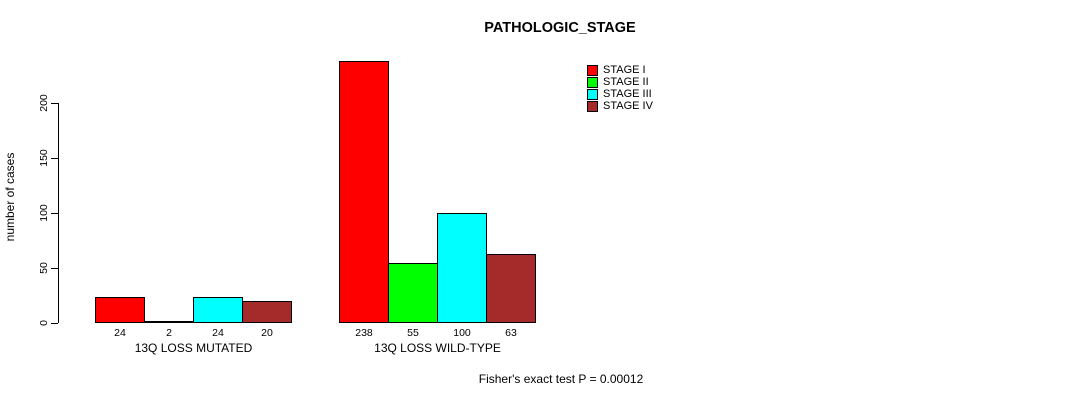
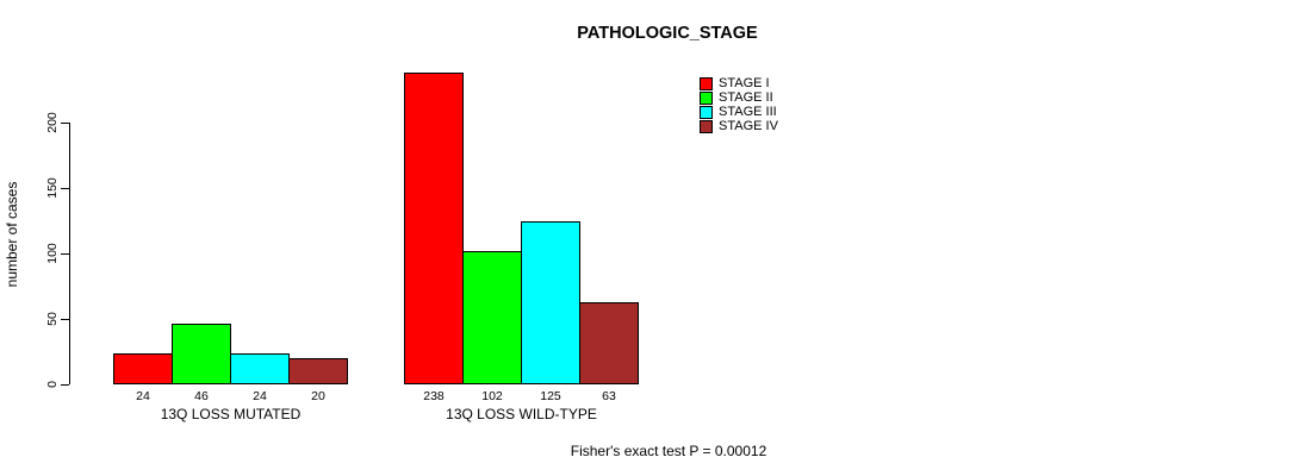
STAGE II/13Q LOSS MUTATED: 2 -> 46
STAGE II/13Q LOSS WILD-TYPE: 55 -> 102
STAGE III/13Q LOSS WILD-TYPE: 100 -> 125
